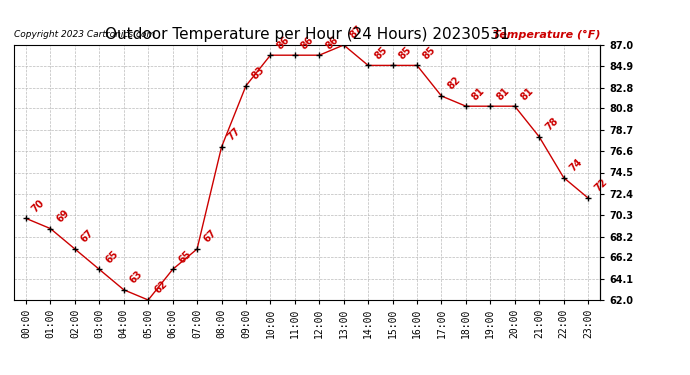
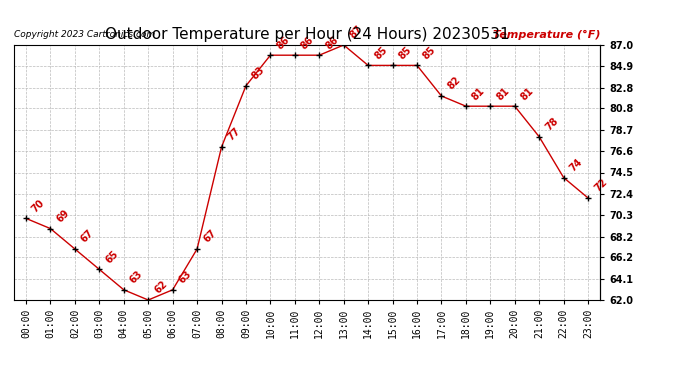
06:00: 65 -> 63
